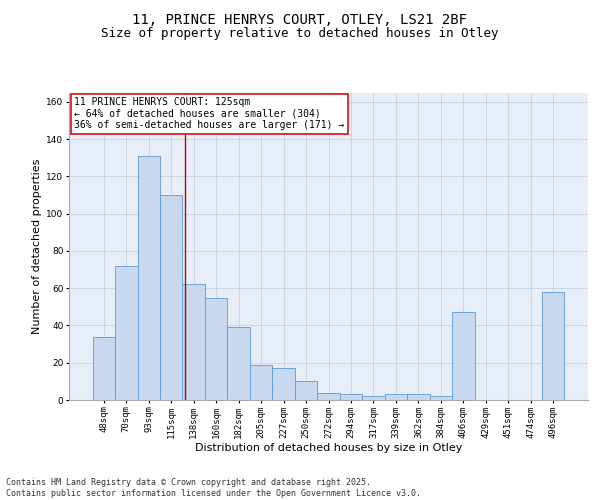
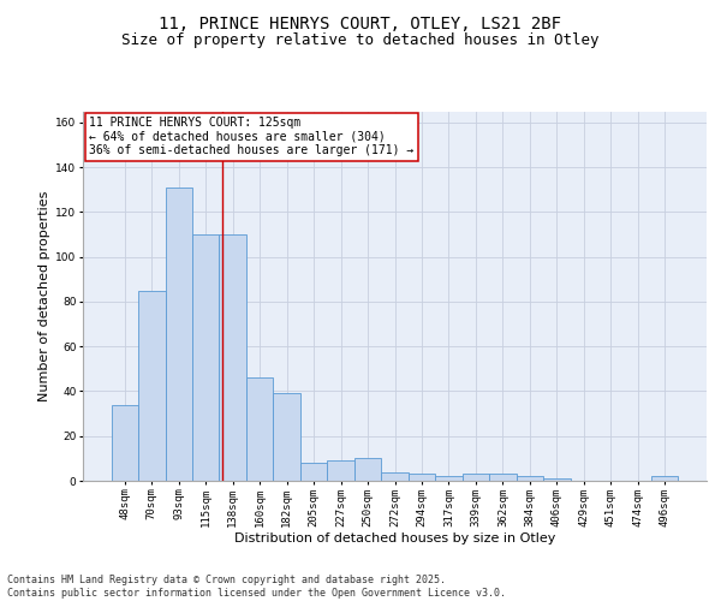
70sqm: 72 -> 85
138sqm: 62 -> 110
160sqm: 55 -> 46
205sqm: 19 -> 8
227sqm: 17 -> 9
406sqm: 47 -> 1
496sqm: 58 -> 2
